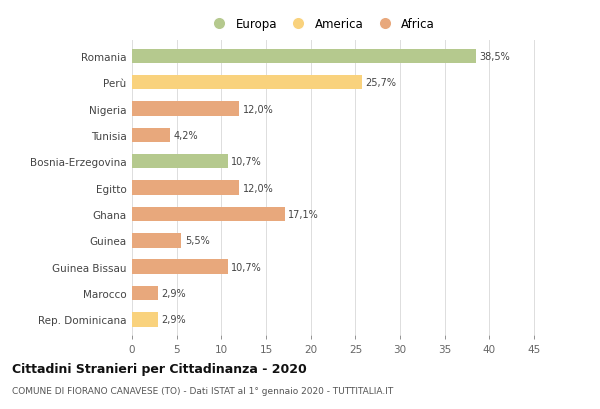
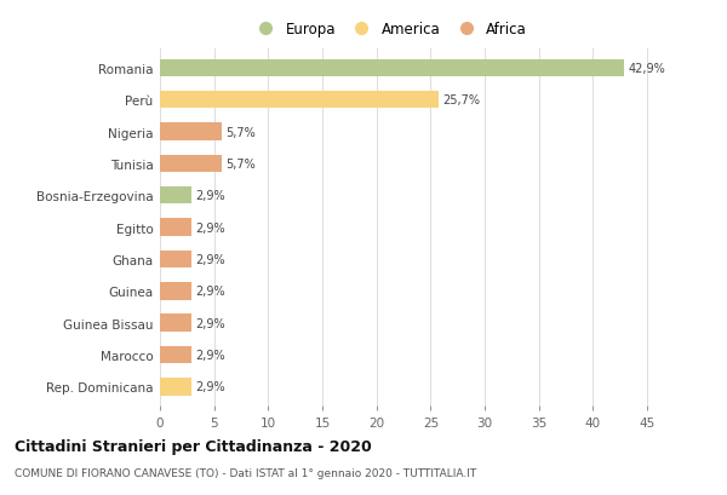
Romania: 38,5% -> 42,9%
Nigeria: 12,0% -> 5,7%
Tunisia: 4,2% -> 5,7%
Bosnia-Erzegovina: 10,7% -> 2,9%
Egitto: 12,0% -> 2,9%
Ghana: 17,1% -> 2,9%
Guinea: 5,5% -> 2,9%
Guinea Bissau: 10,7% -> 2,9%
